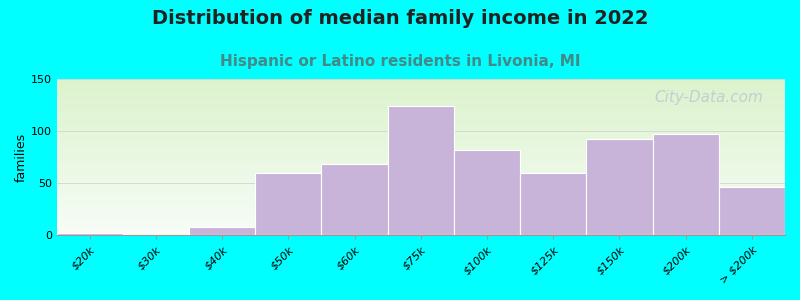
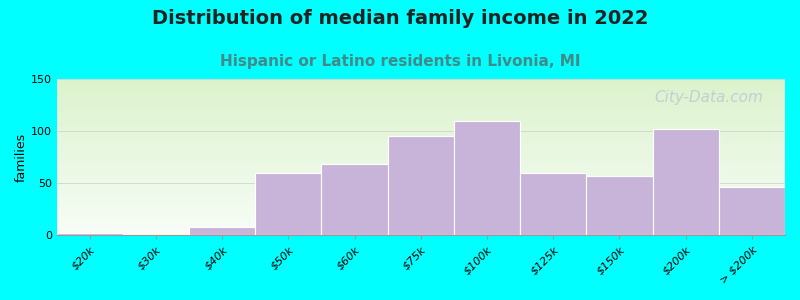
$75k: 124 -> 95
$100k: 82 -> 110
$150k: 92 -> 57
$200k: 97 -> 102
